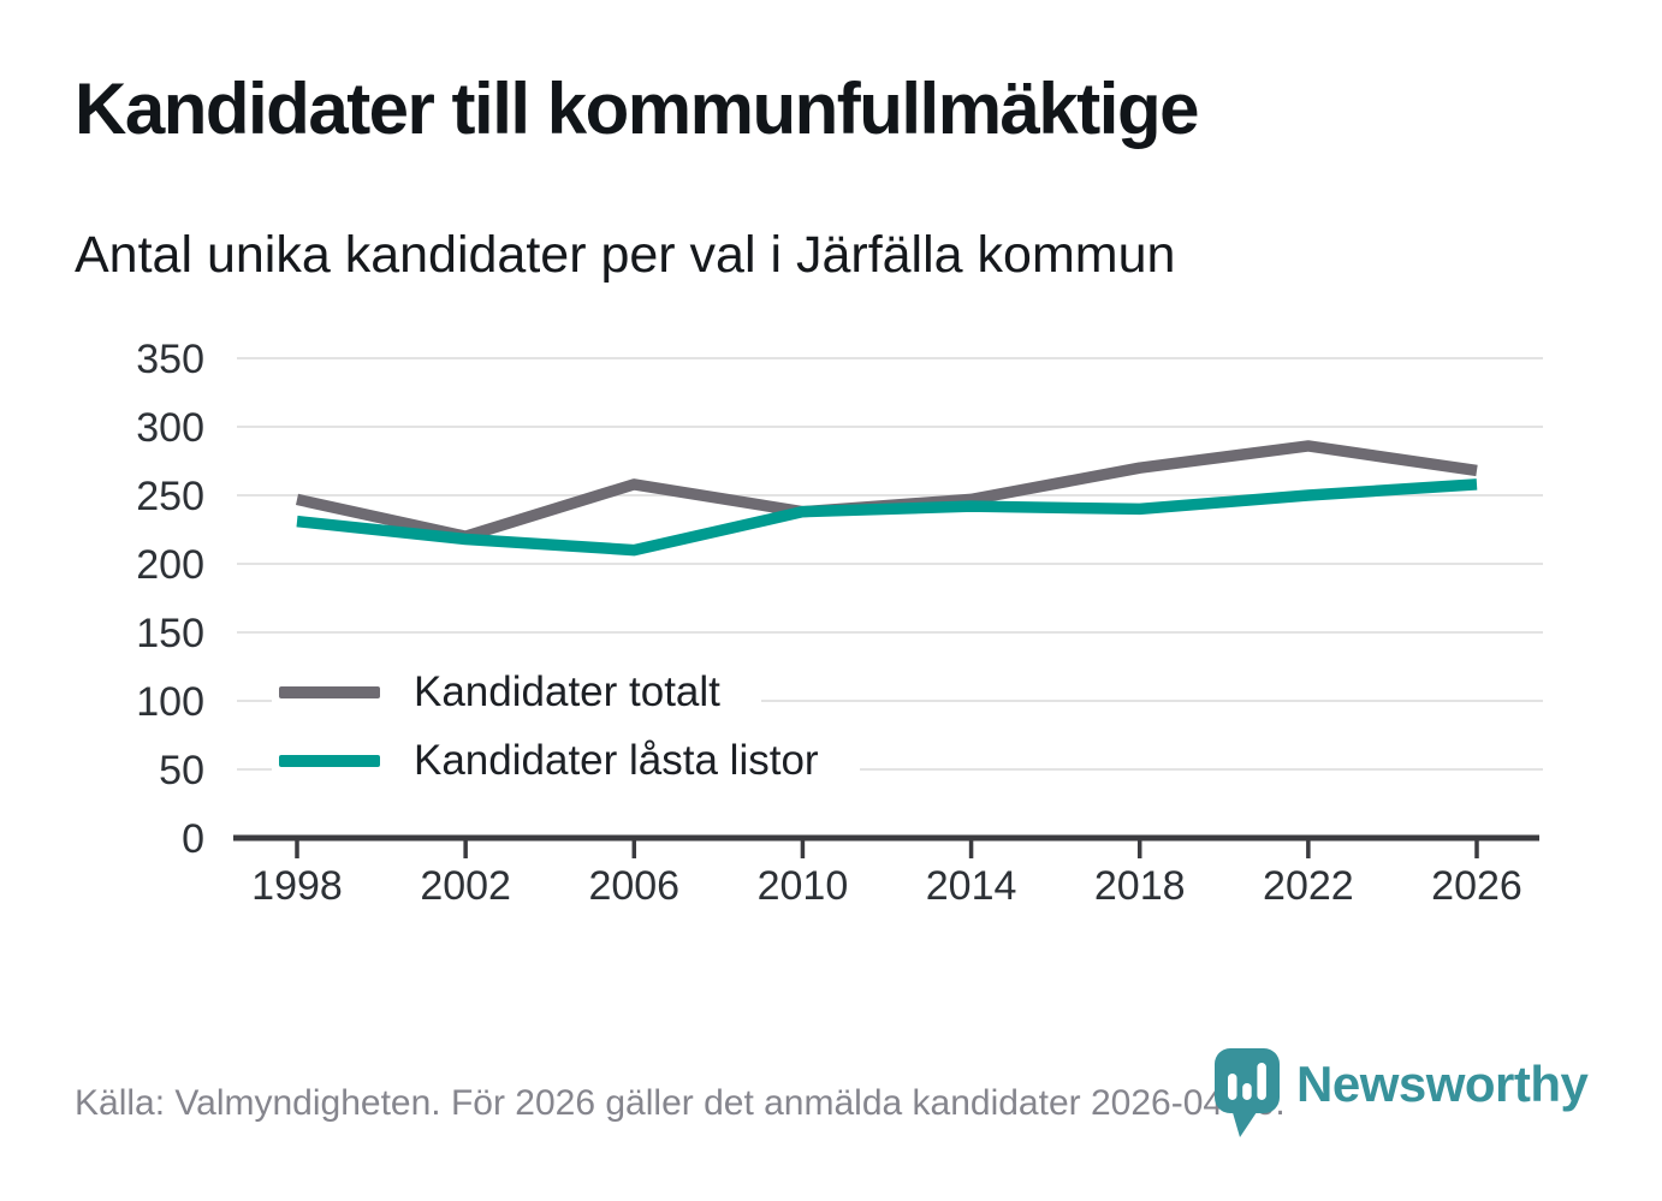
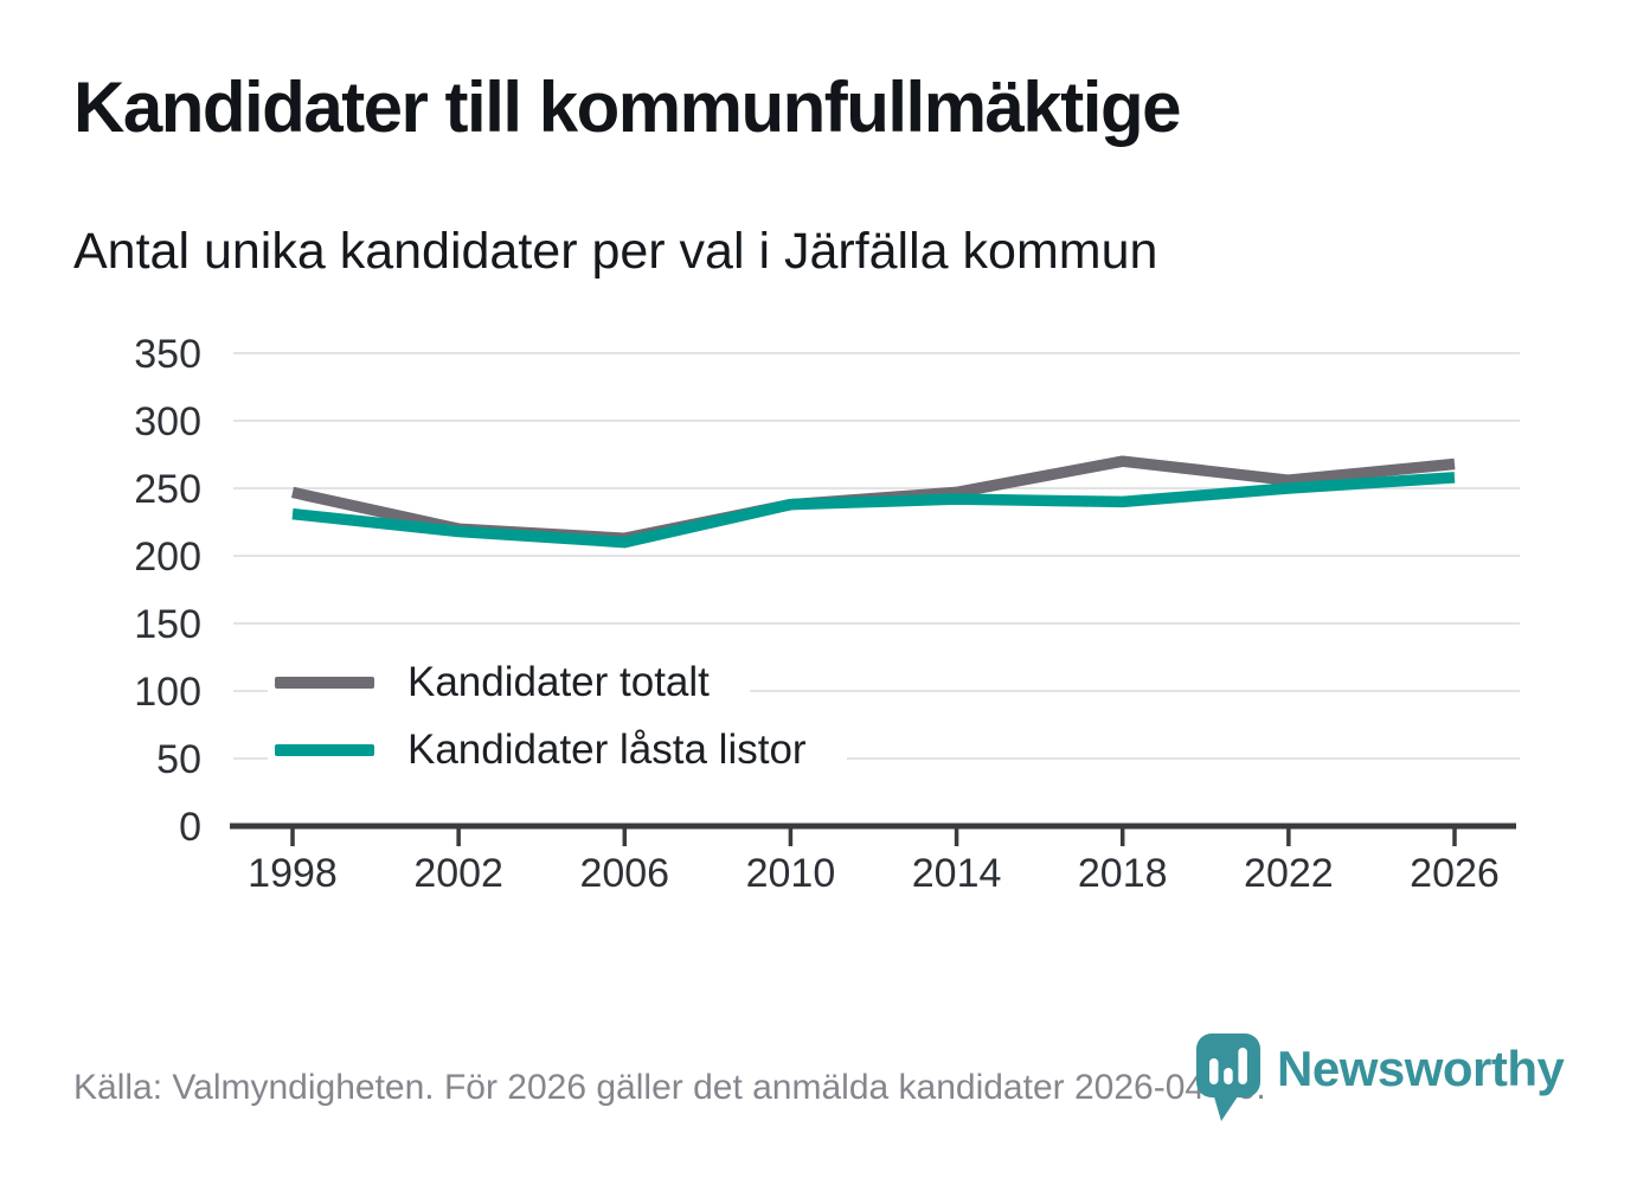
Kandidater totalt/2006: 258 -> 213
Kandidater totalt/2022: 286 -> 256
